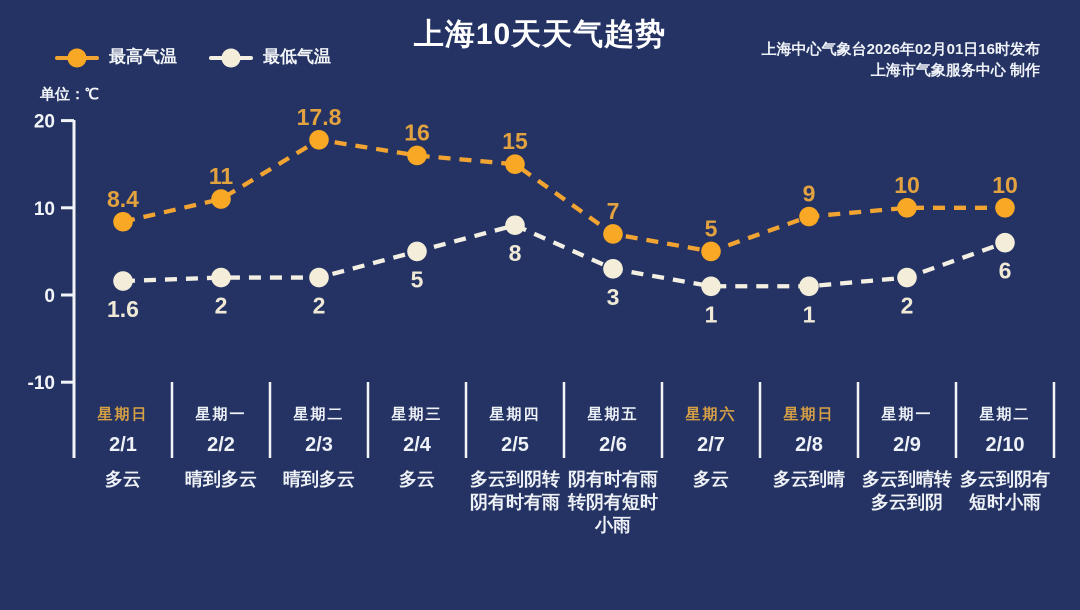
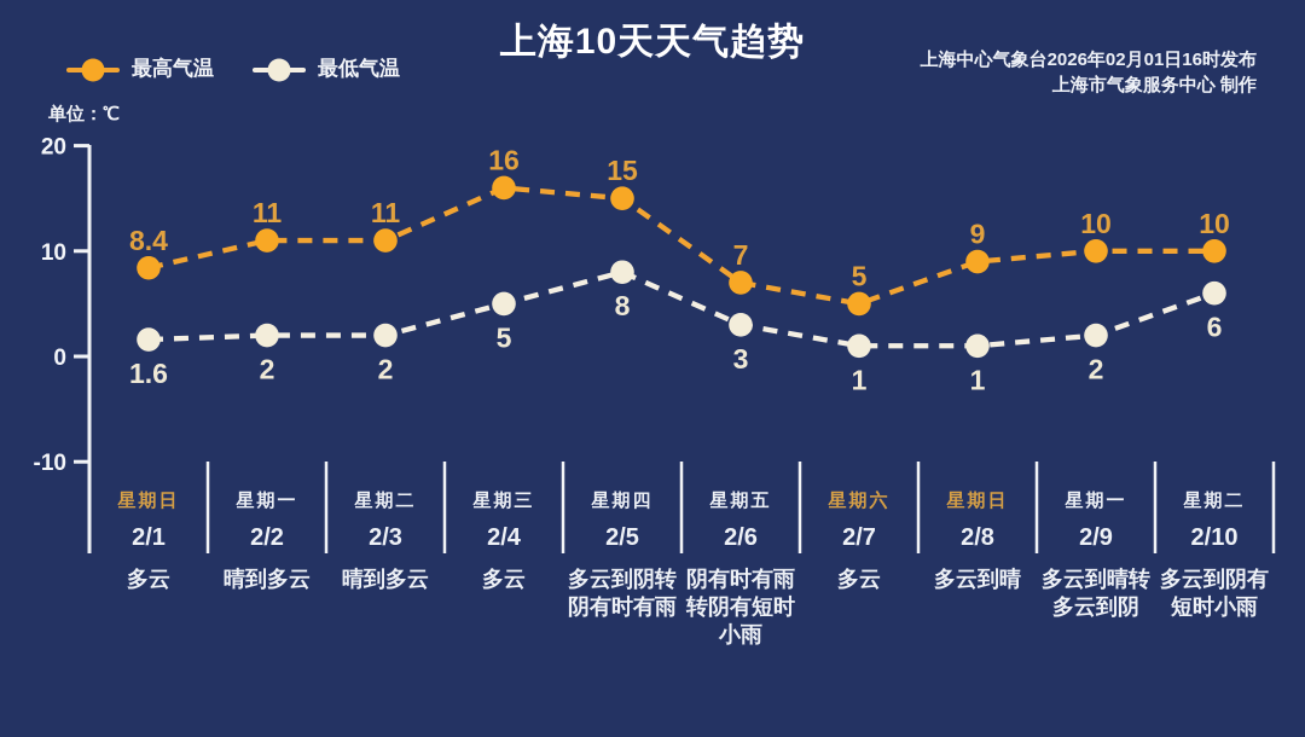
最高气温/2/3: 17.8 -> 11
